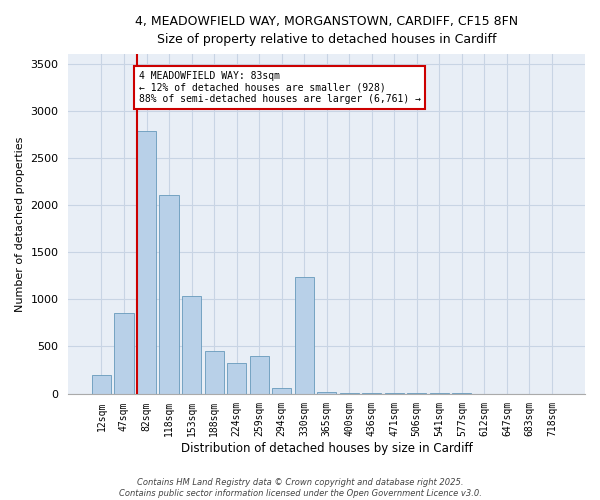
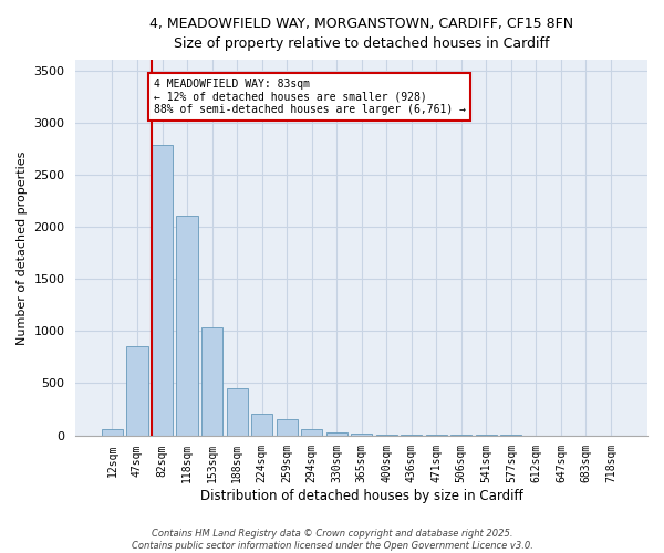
12sqm: 200 -> 60
224sqm: 320 -> 210
259sqm: 400 -> 150
330sqm: 1240 -> 30
